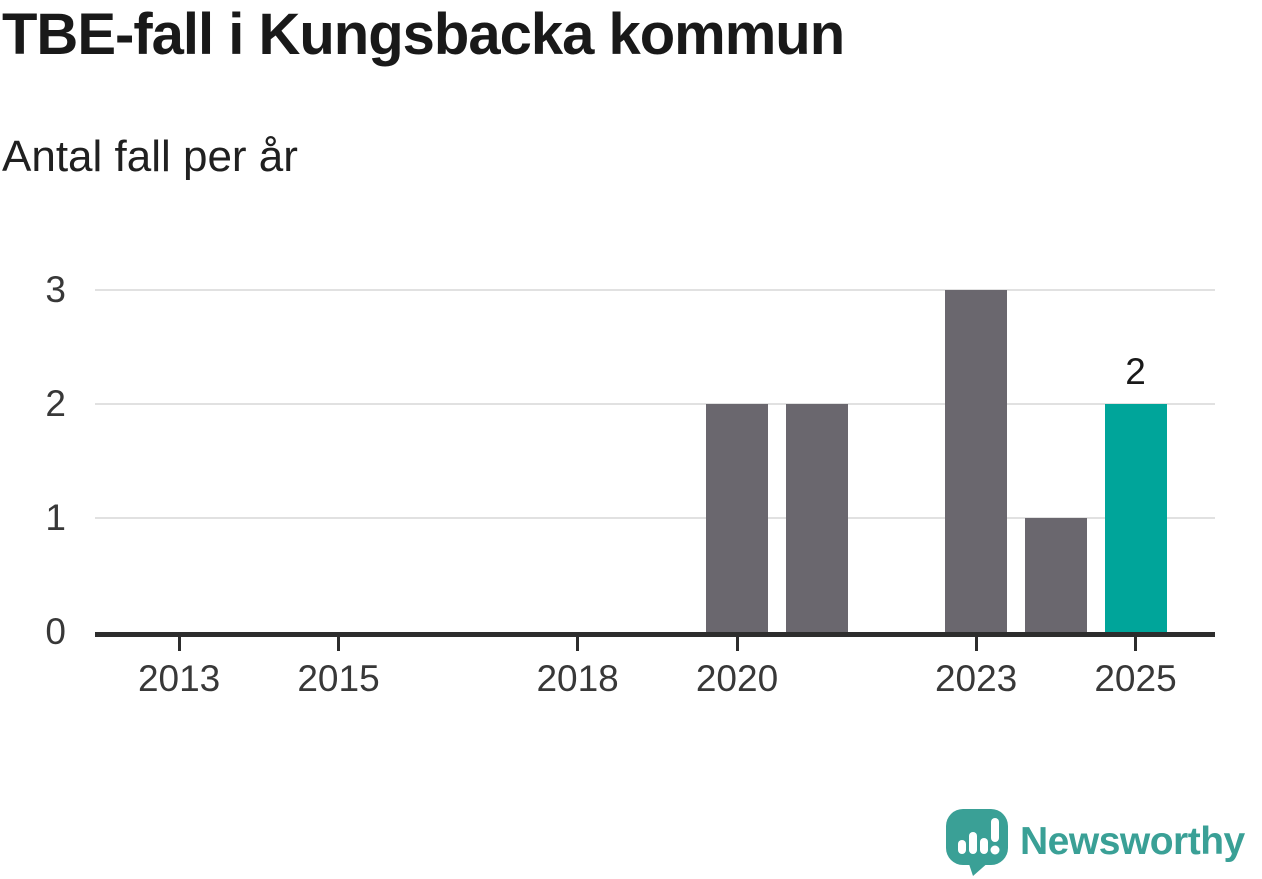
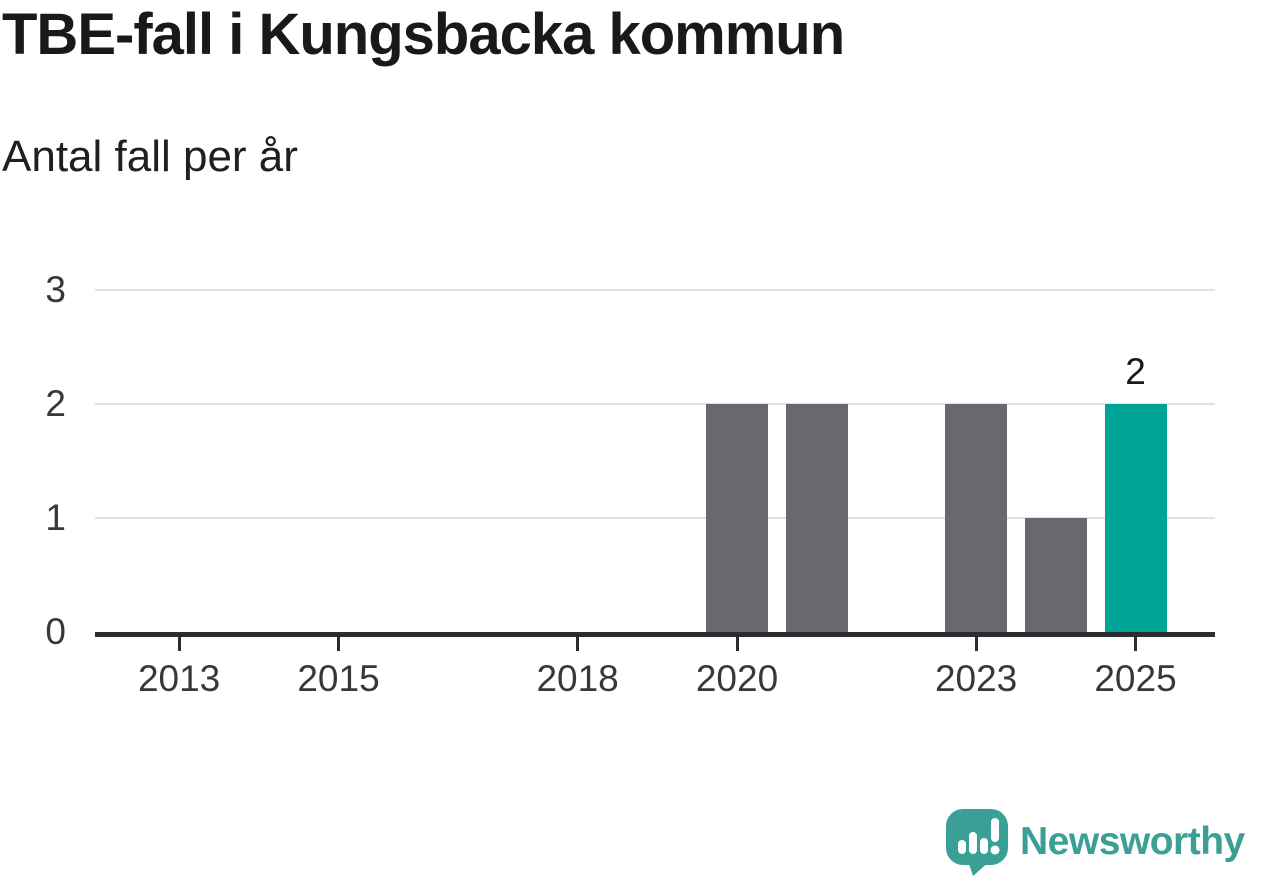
2023: 3 -> 2
